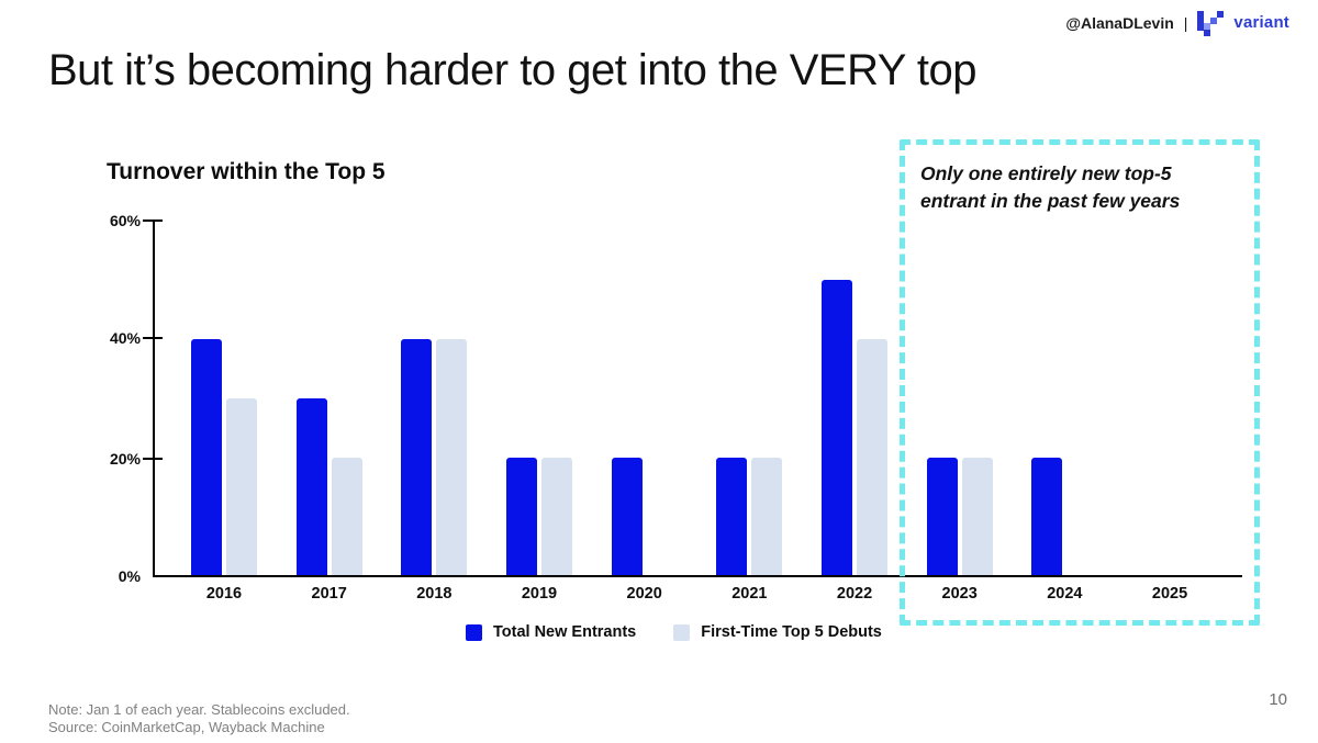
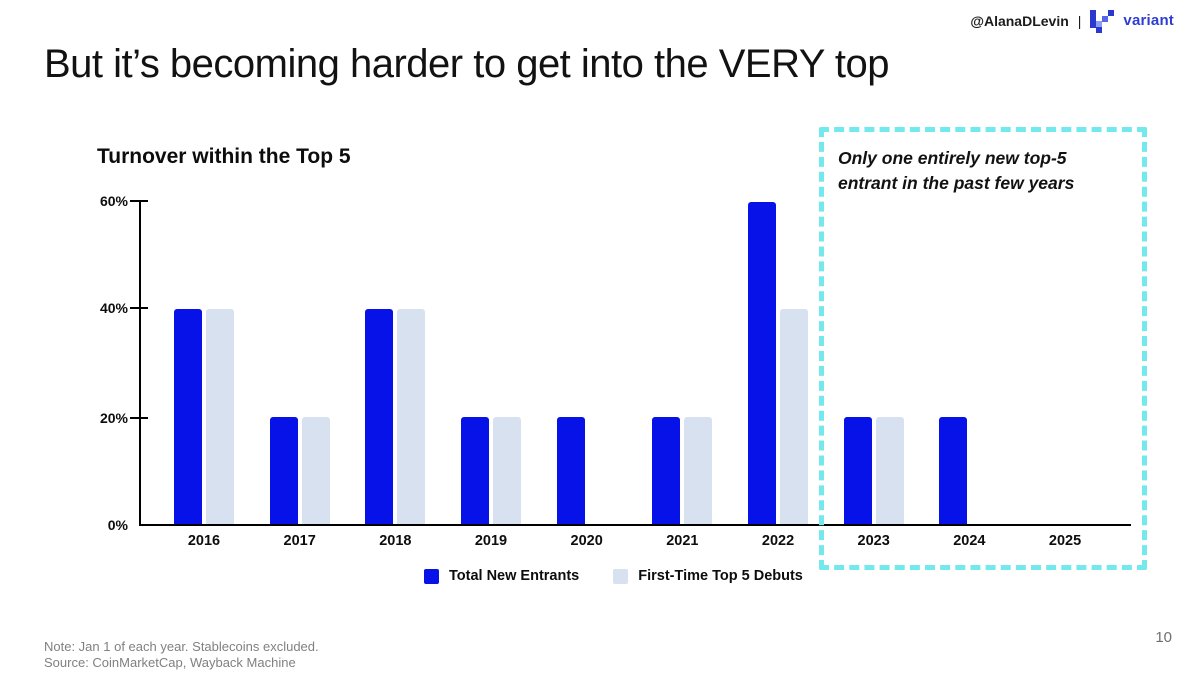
First-Time Top 5 Debuts/2016: 30% -> 40%
Total New Entrants/2017: 30% -> 20%
Total New Entrants/2022: 50% -> 60%
